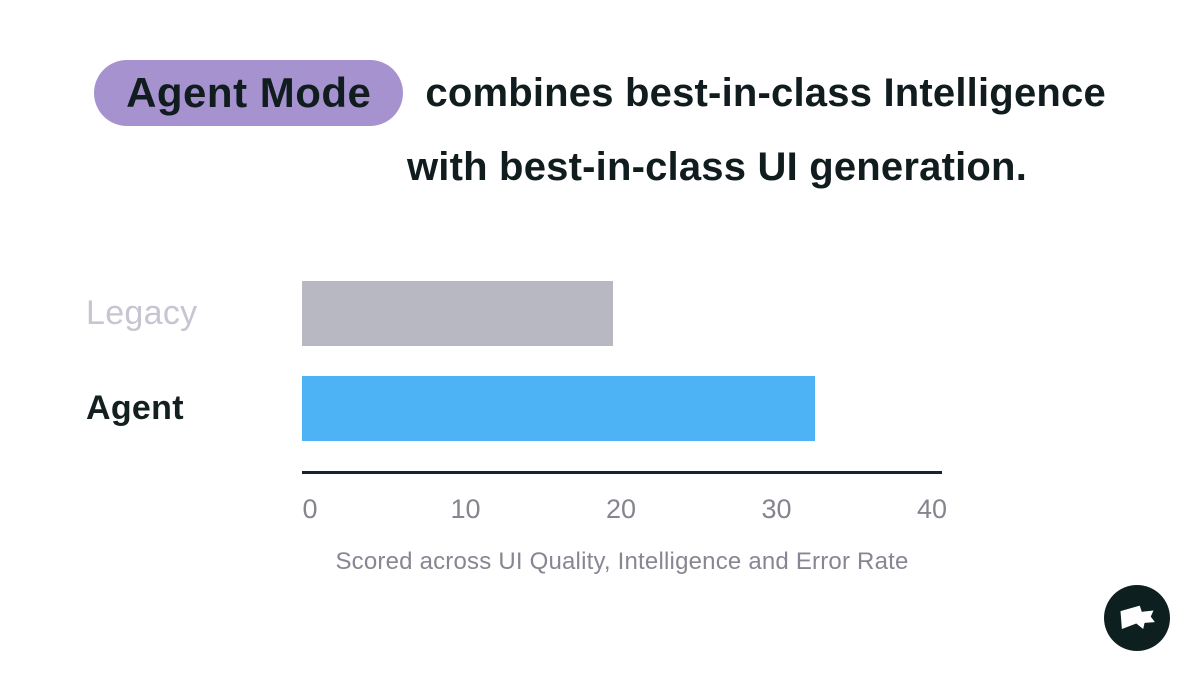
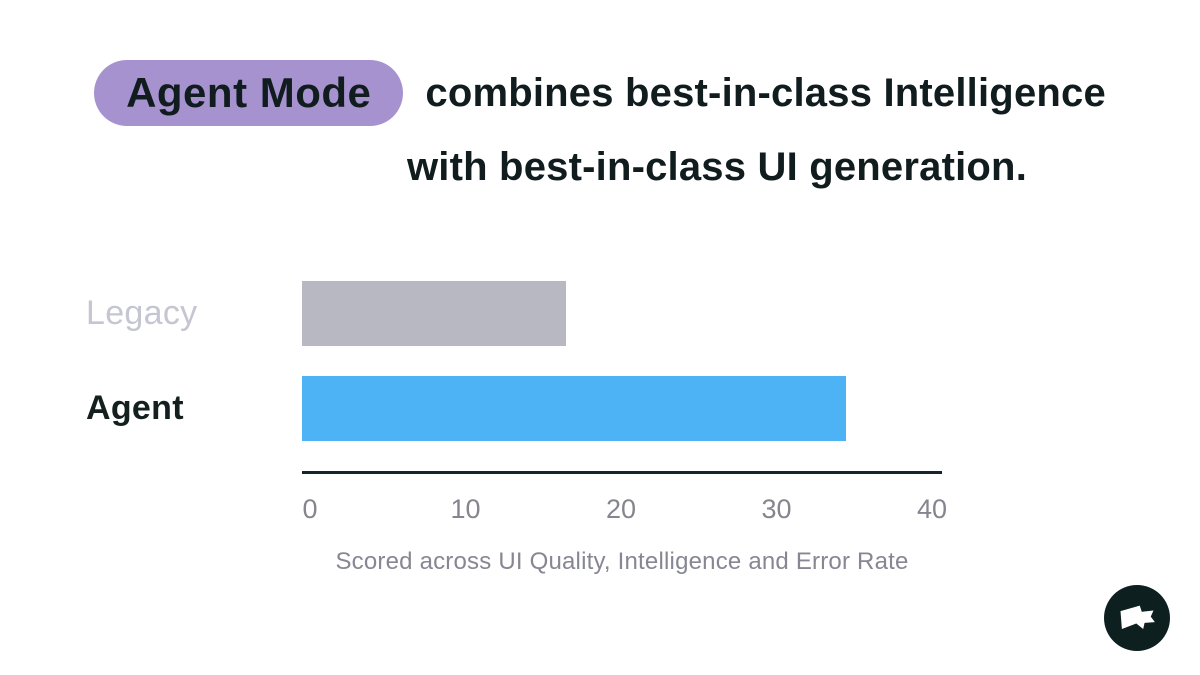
Legacy: 20 -> 17
Agent: 33 -> 35
